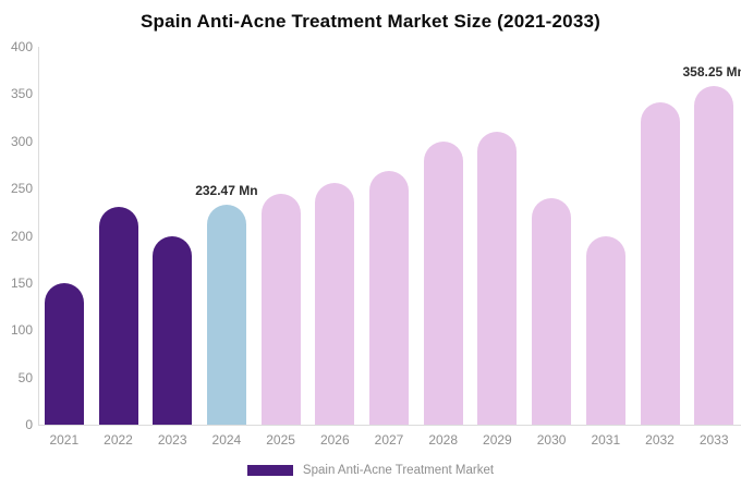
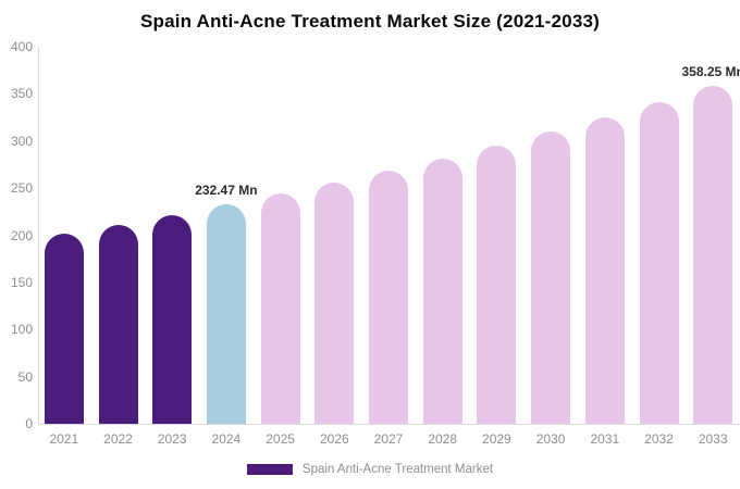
2021: 150 -> 200
2022: 230 -> 210
2023: 200 -> 220
2028: 300 -> 280
2029: 310 -> 300
2030: 240 -> 310
2031: 200 -> 330
